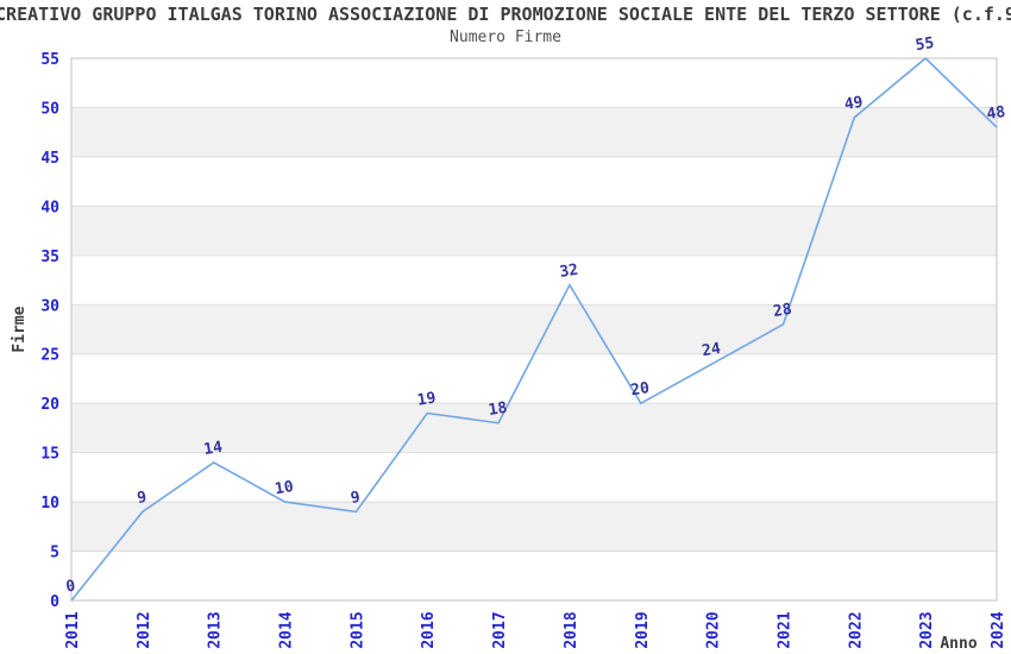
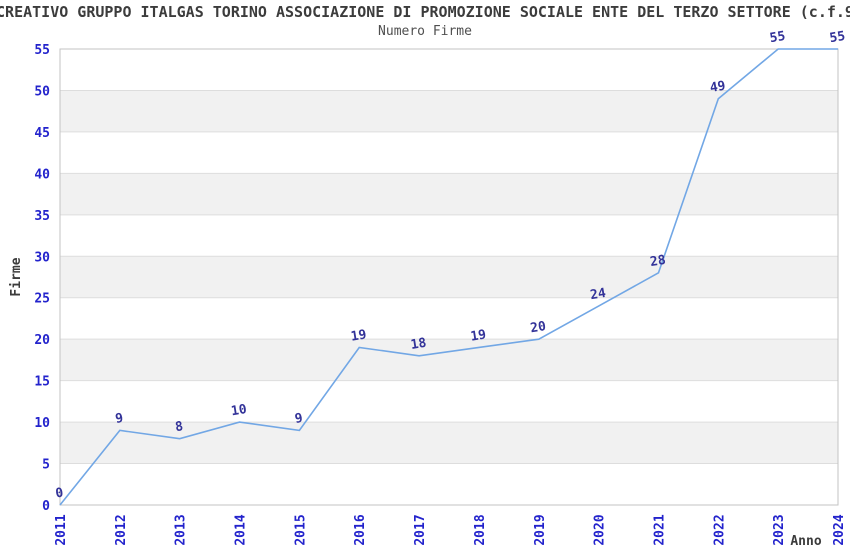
2013: 14 -> 8
2018: 32 -> 19
2024: 48 -> 55
